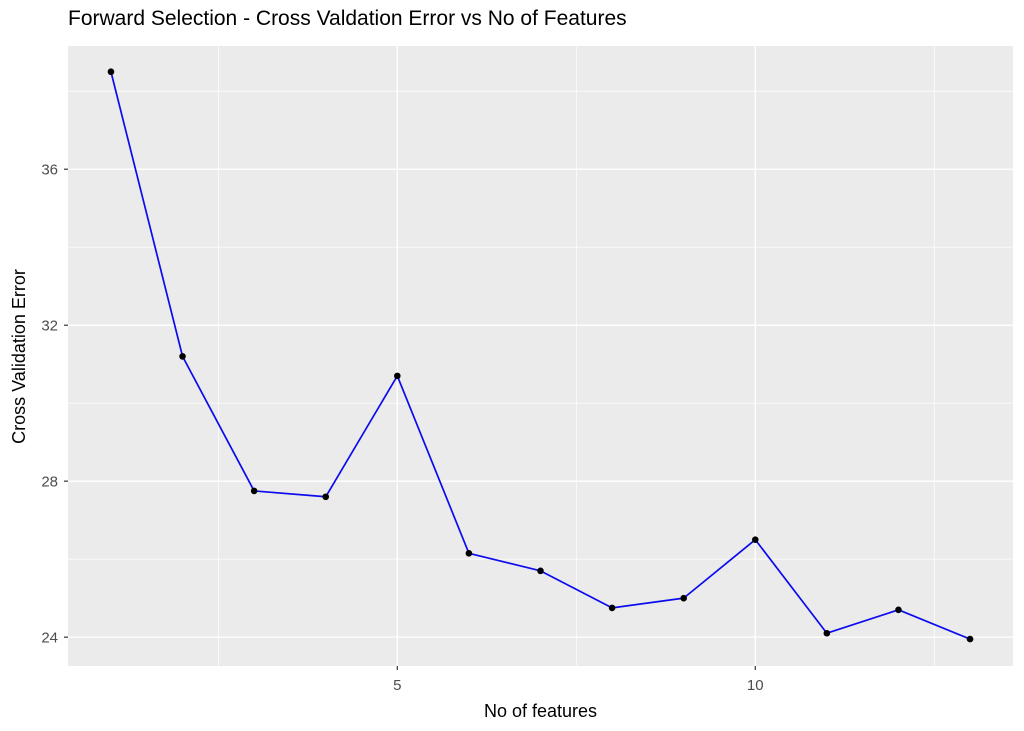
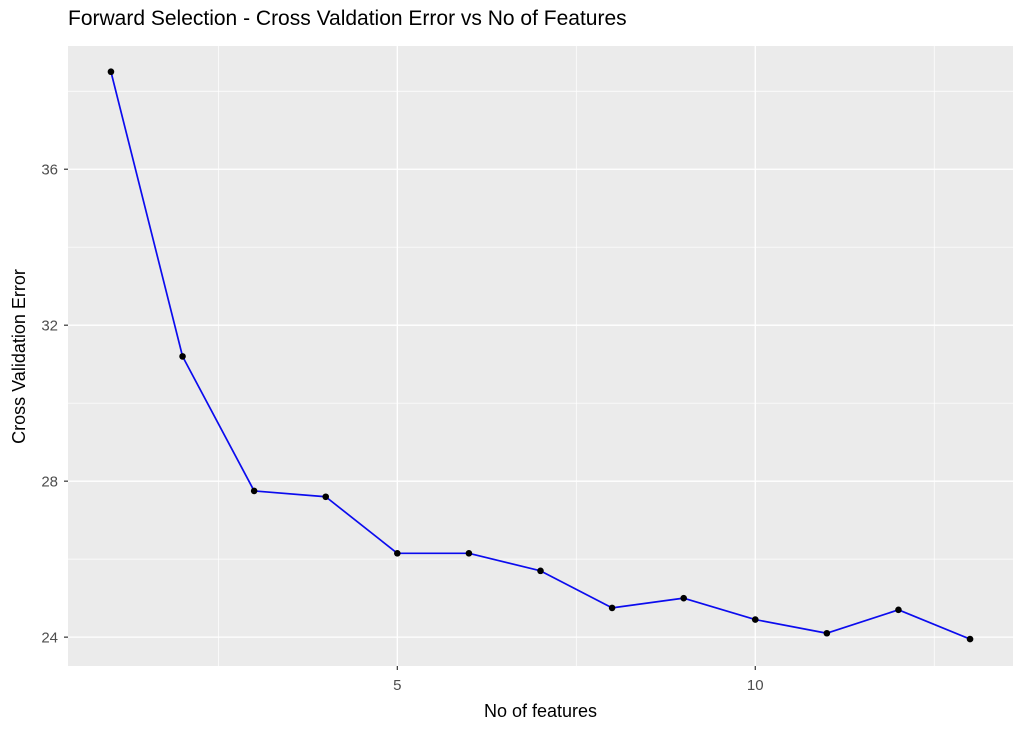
5: 30.7 -> 26.1
10: 26.5 -> 24.4
